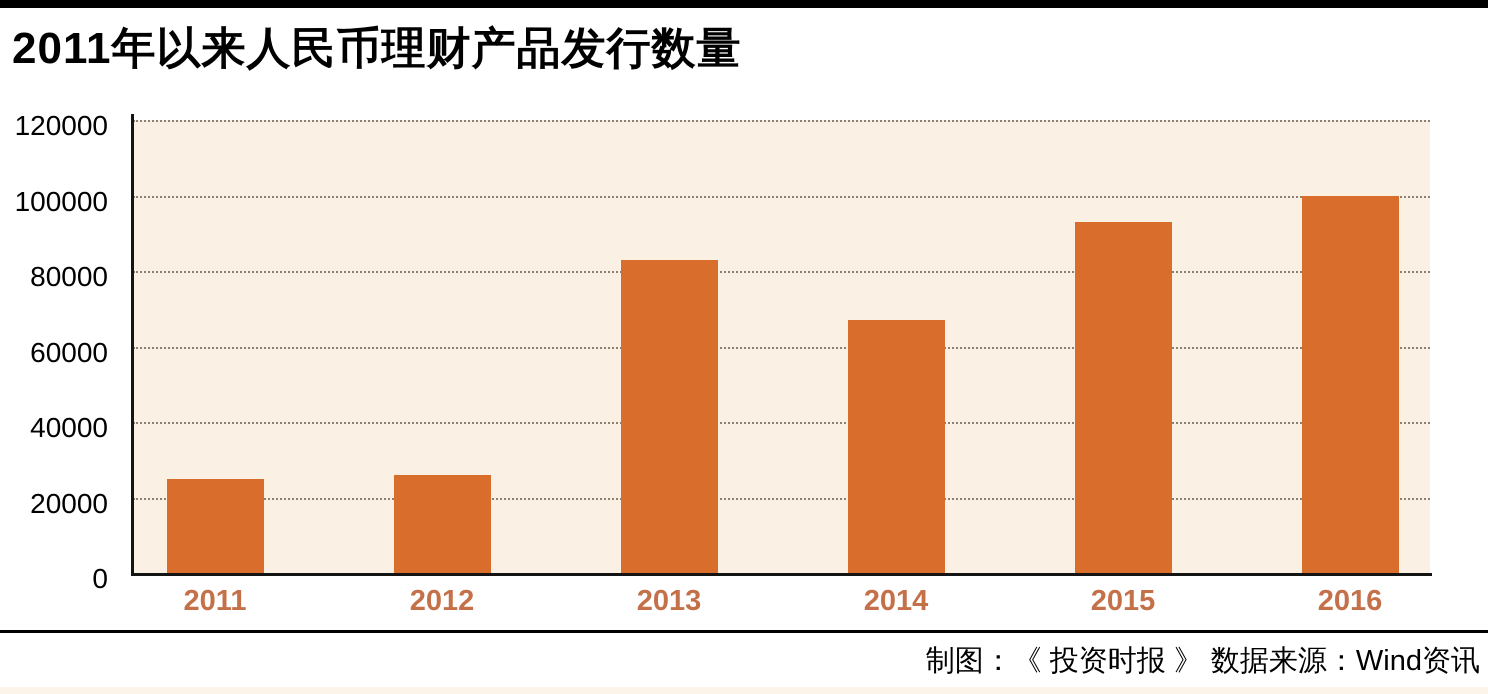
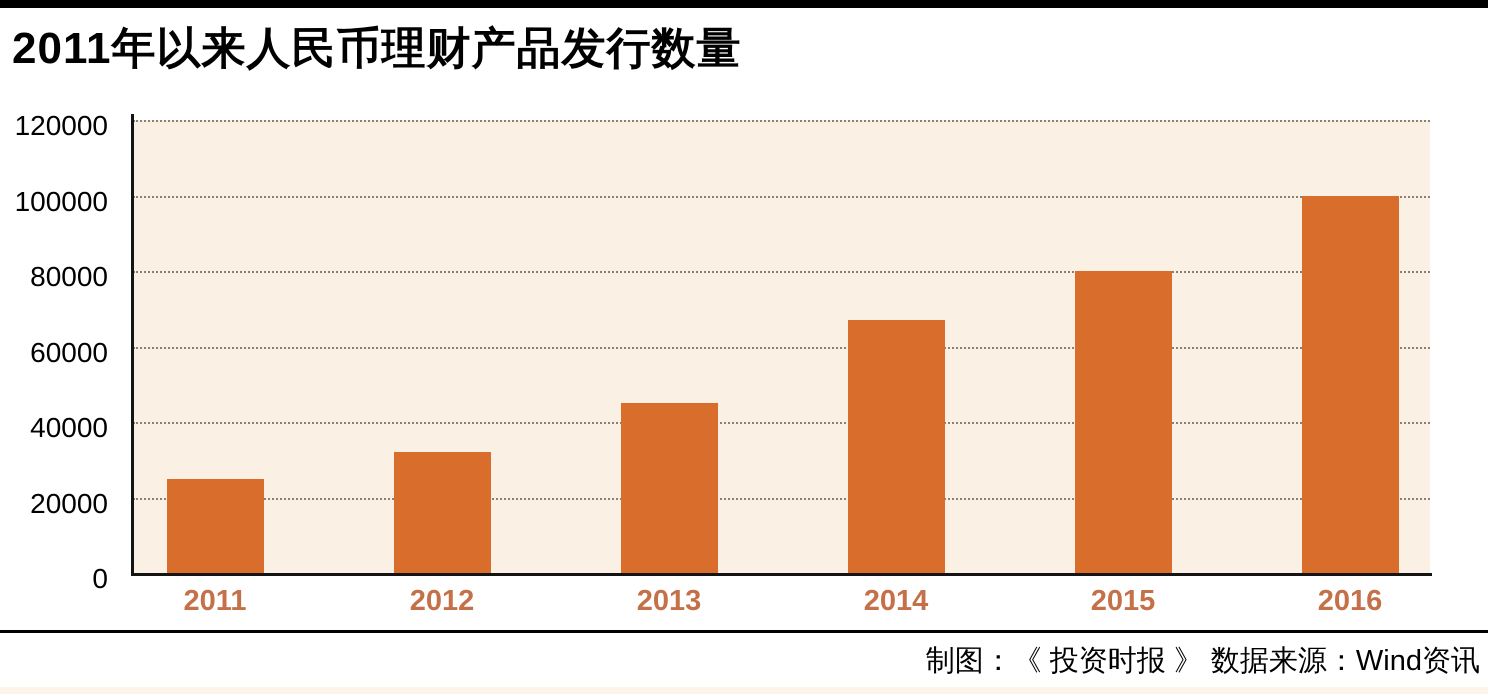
2012: 26000 -> 32000
2013: 83000 -> 45000
2015: 93000 -> 80000
